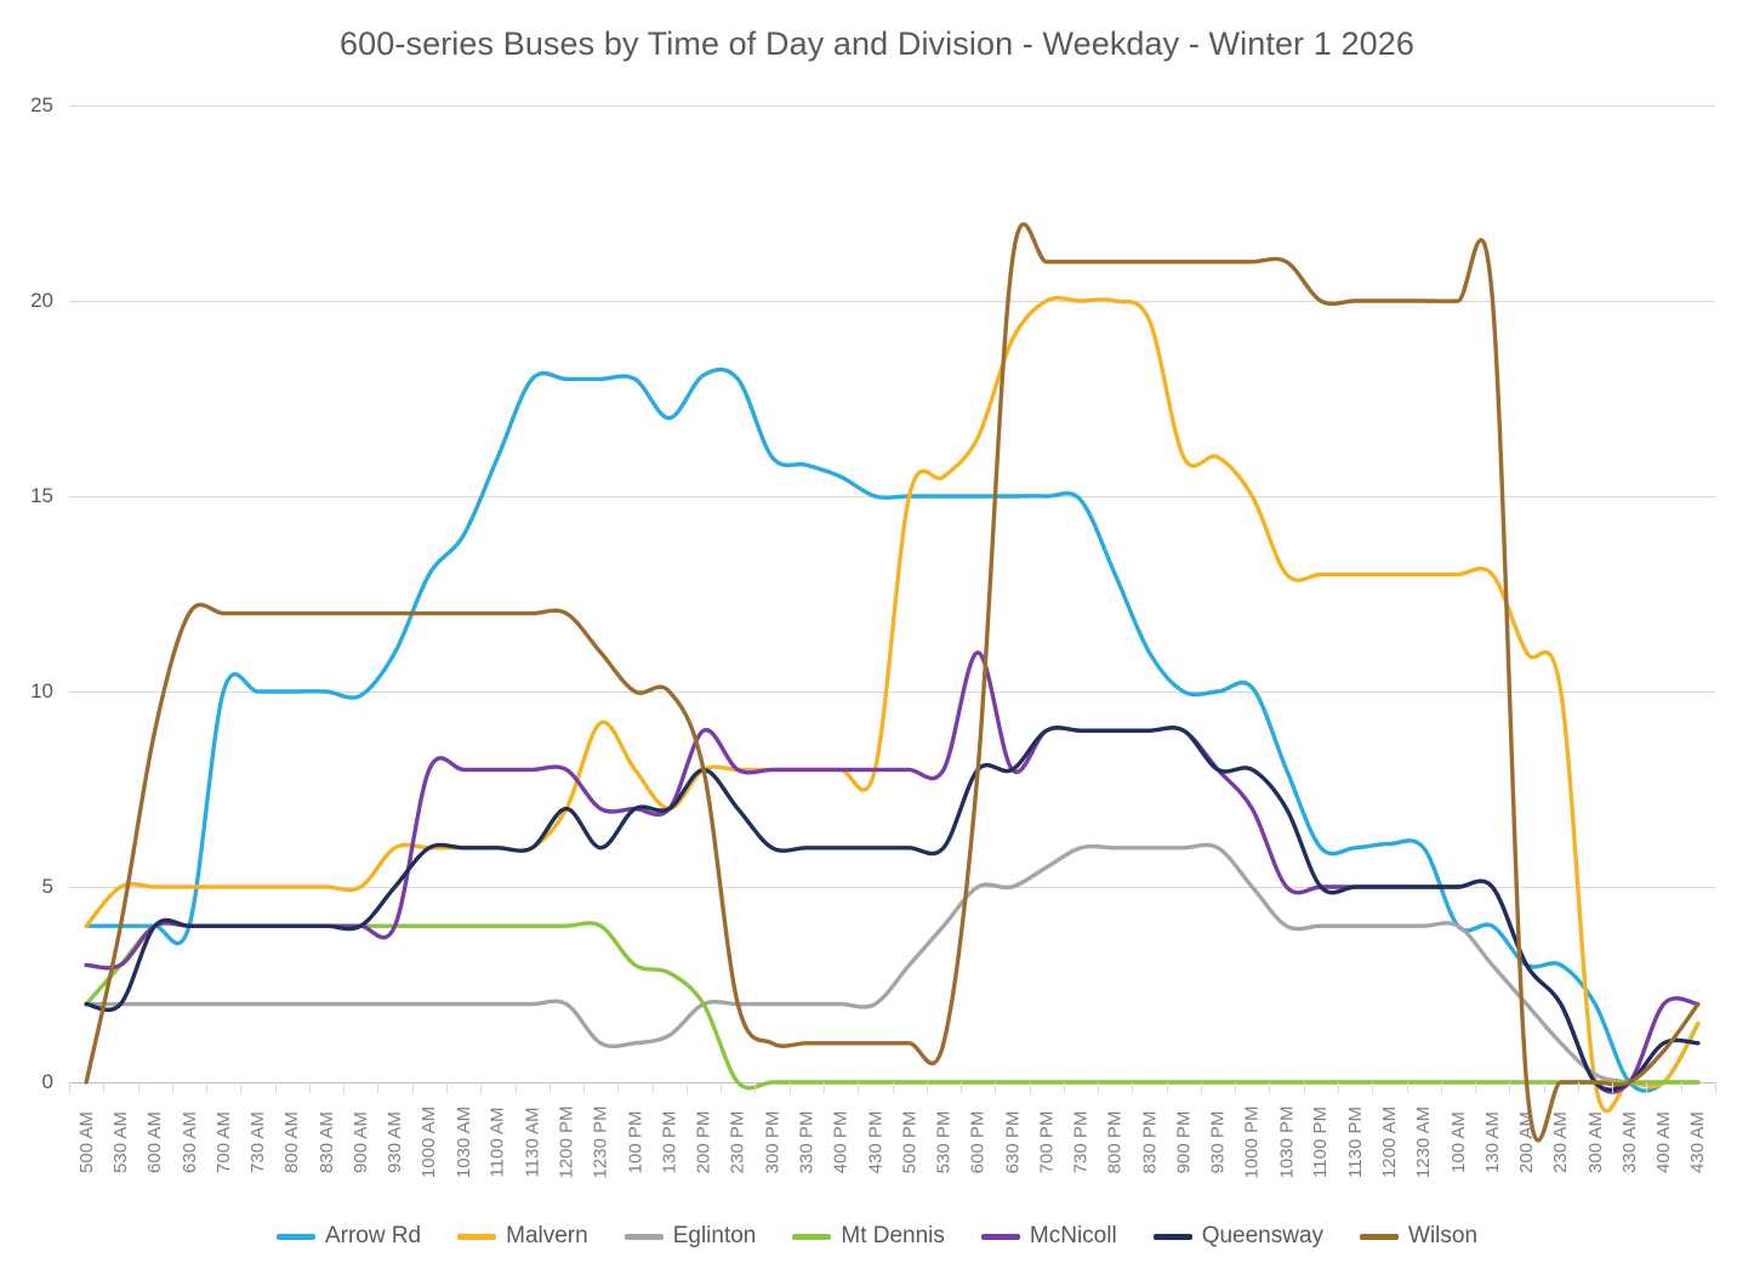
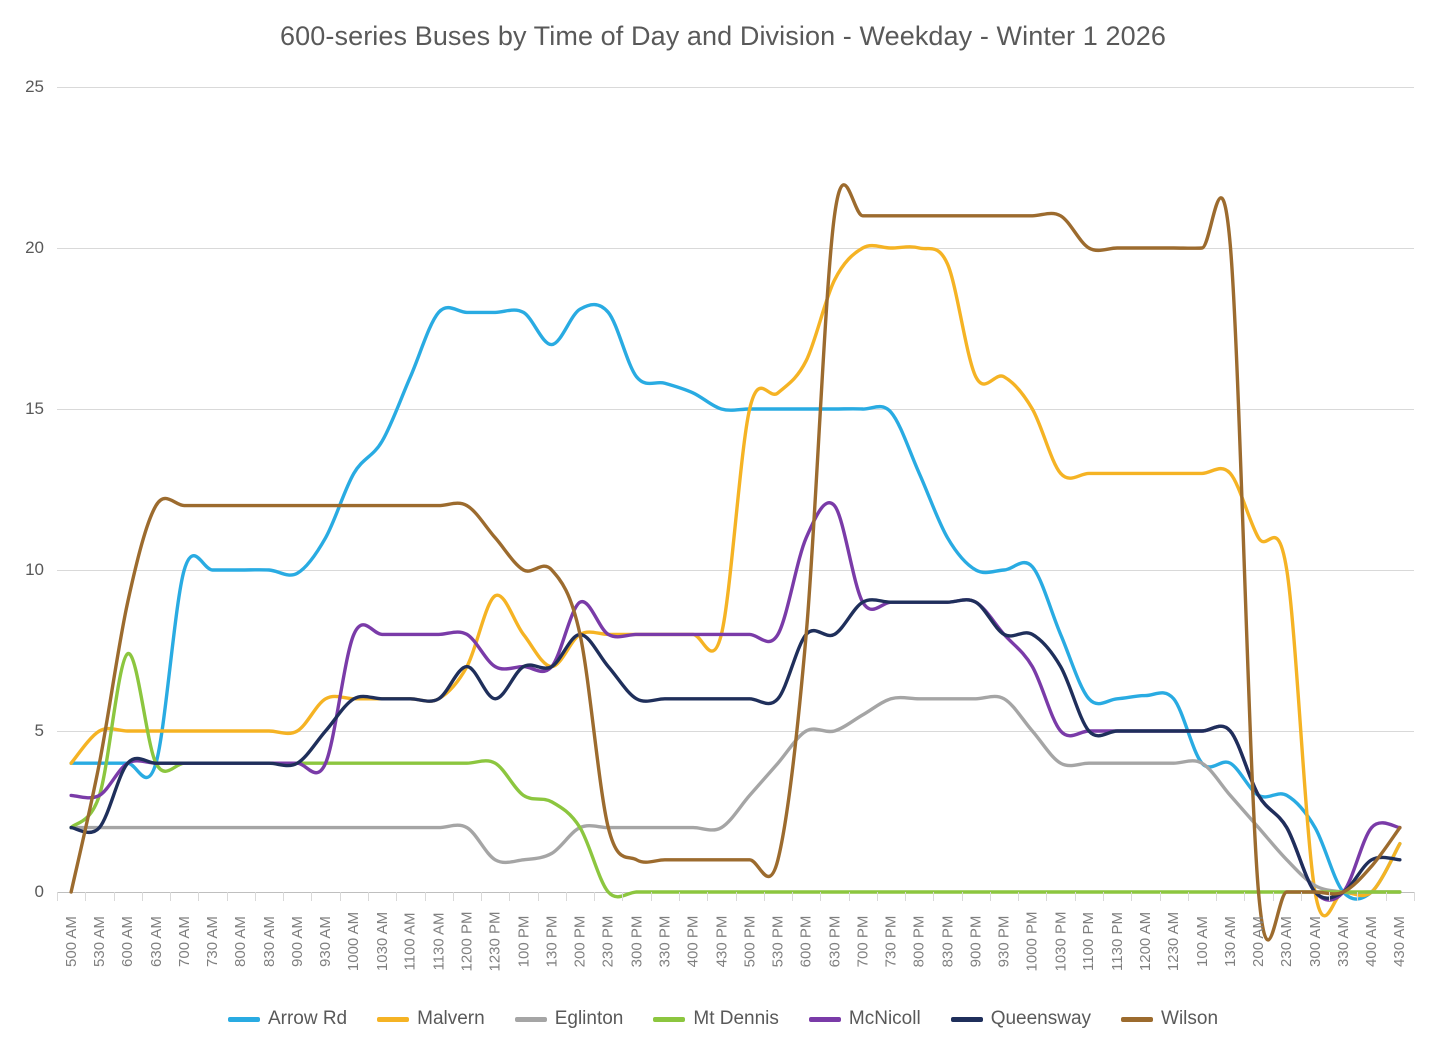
Mt Dennis/600 AM: 4.0 -> 7.4
McNicoll/630 PM: 8 -> 12
